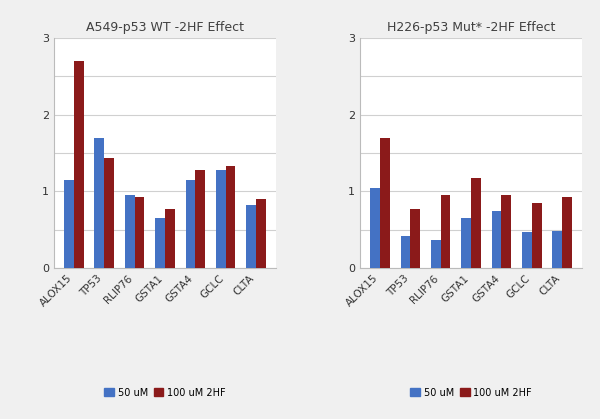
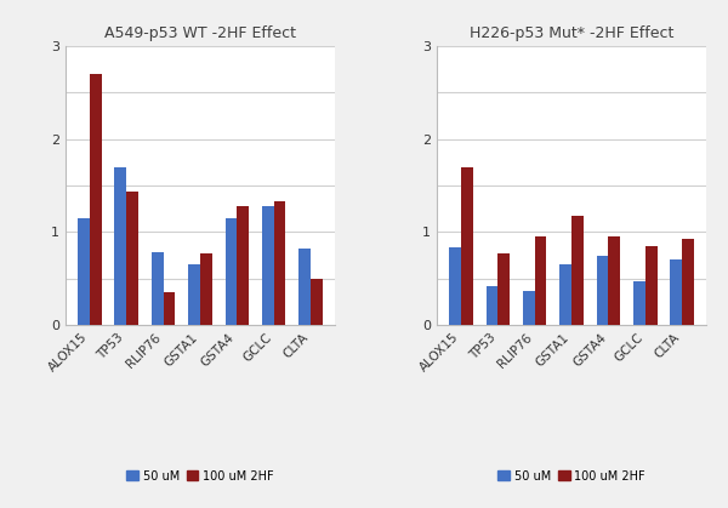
A549-p53 WT -2HF Effect/50 uM/RLIP76: 0.95 -> 0.78
A549-p53 WT -2HF Effect/100 uM 2HF/RLIP76: 0.92 -> 0.36
A549-p53 WT -2HF Effect/100 uM 2HF/CLTA: 0.90 -> 0.50
H226-p53 Mut* -2HF Effect/50 uM/ALOX15: 1.05 -> 0.84
H226-p53 Mut* -2HF Effect/50 uM/CLTA: 0.48 -> 0.70
